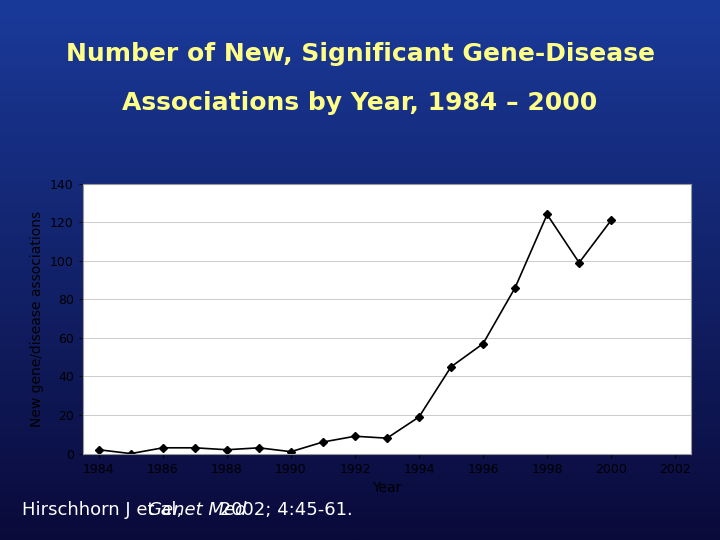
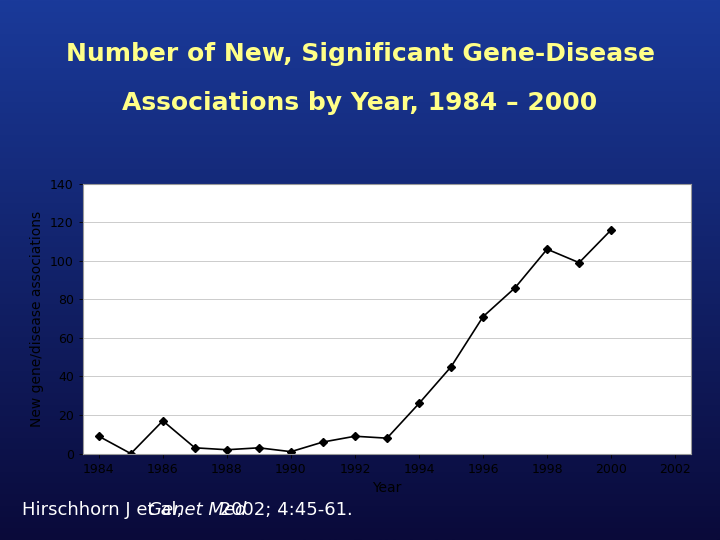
1984: 2 -> 9
1986: 3 -> 17
1994: 19 -> 26
1996: 57 -> 71
1998: 124 -> 106
2000: 121 -> 116
